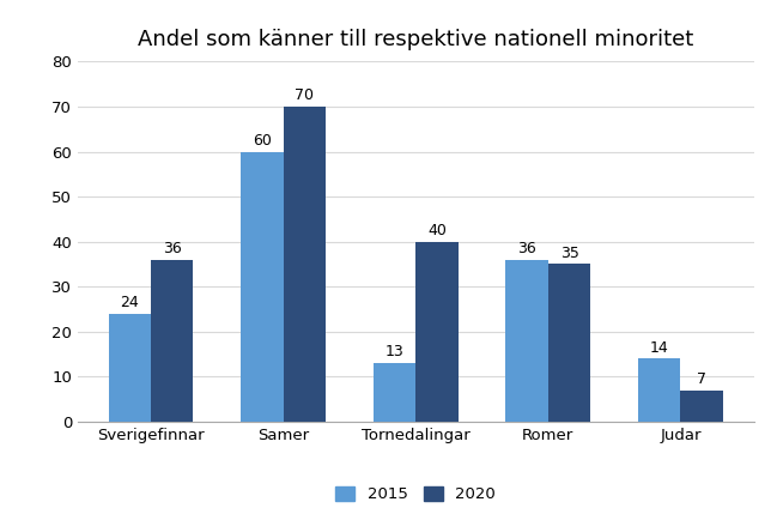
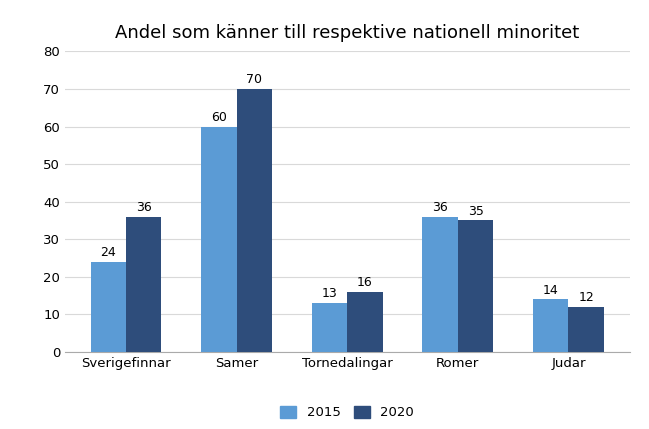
2020/Tornedalingar: 40 -> 16
2020/Judar: 7 -> 12
